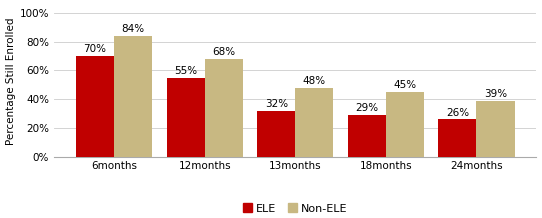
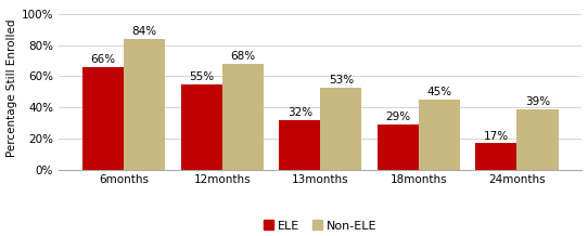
ELE/6months: 70% -> 66%
Non-ELE/13months: 48% -> 53%
ELE/24months: 26% -> 17%
